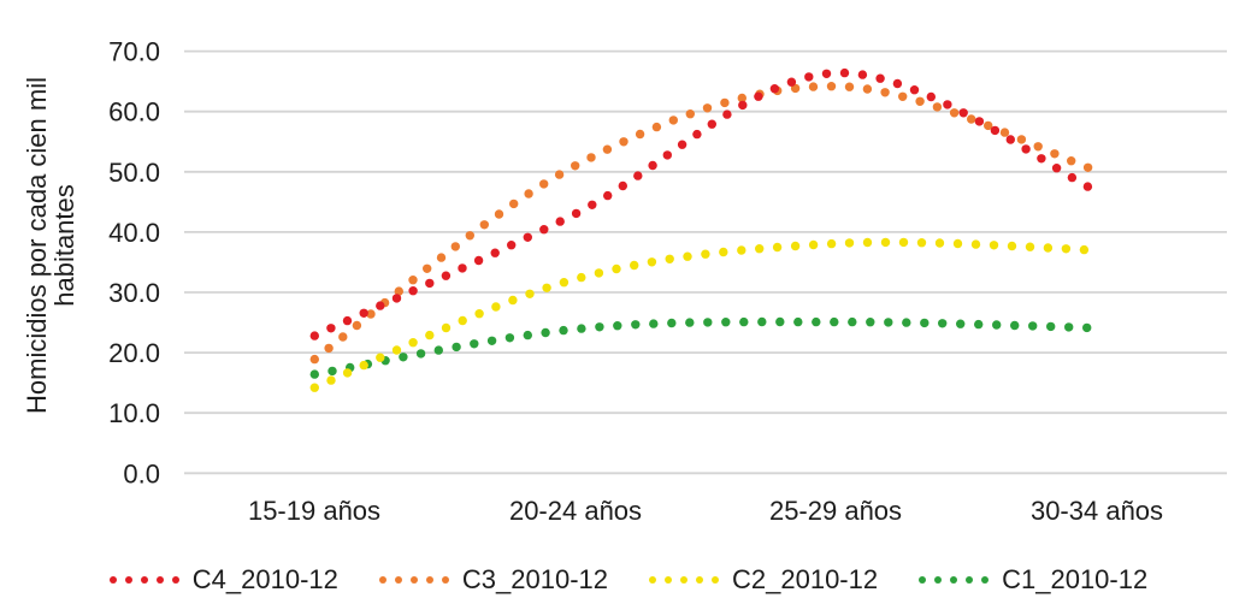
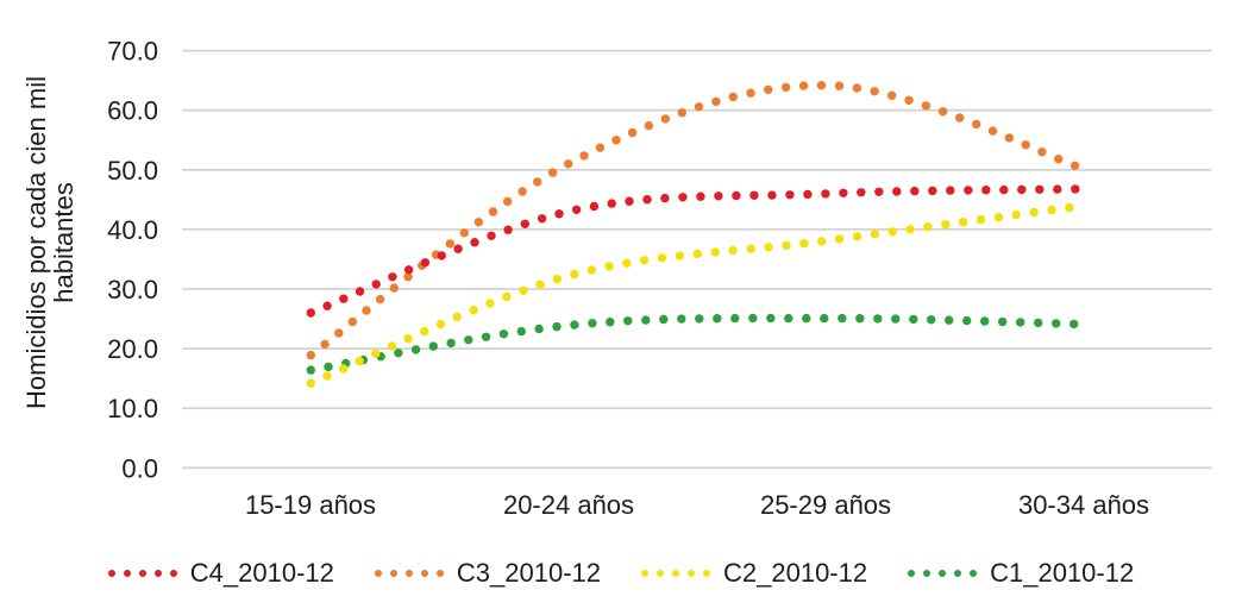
C4_2010-12/15-19 años: 23 -> 26
C4_2010-12/25-29 años: 66 -> 46
C2_2010-12/30-34 años: 37 -> 44
